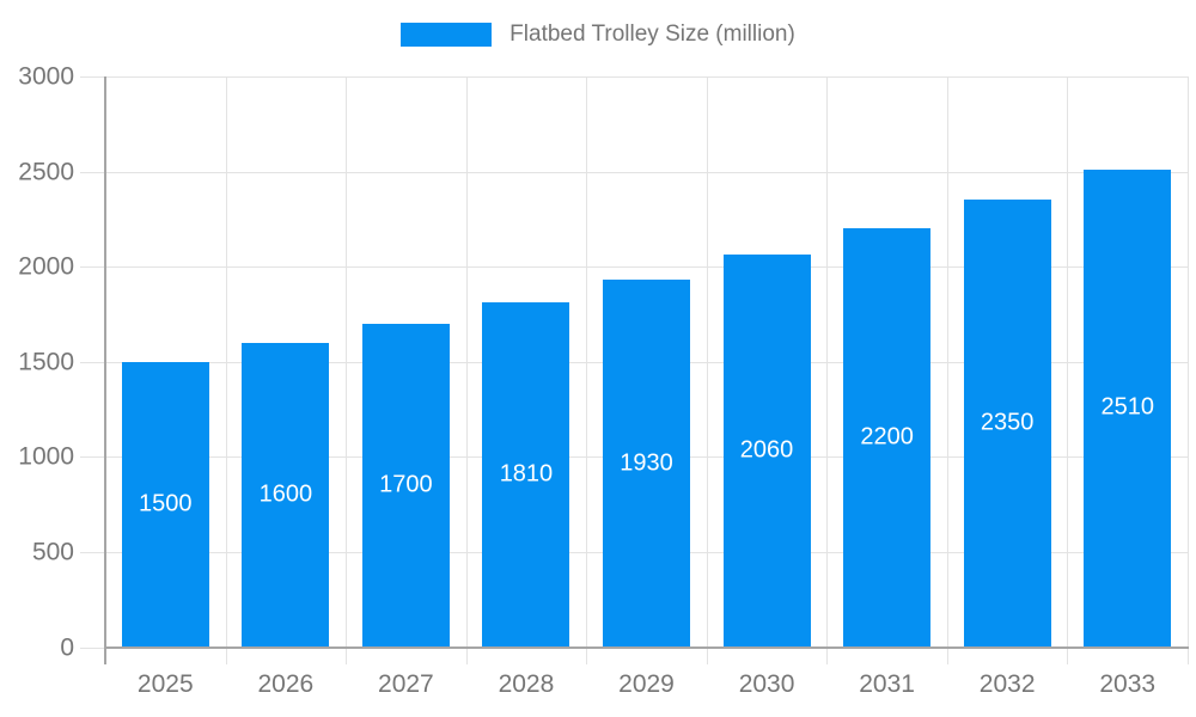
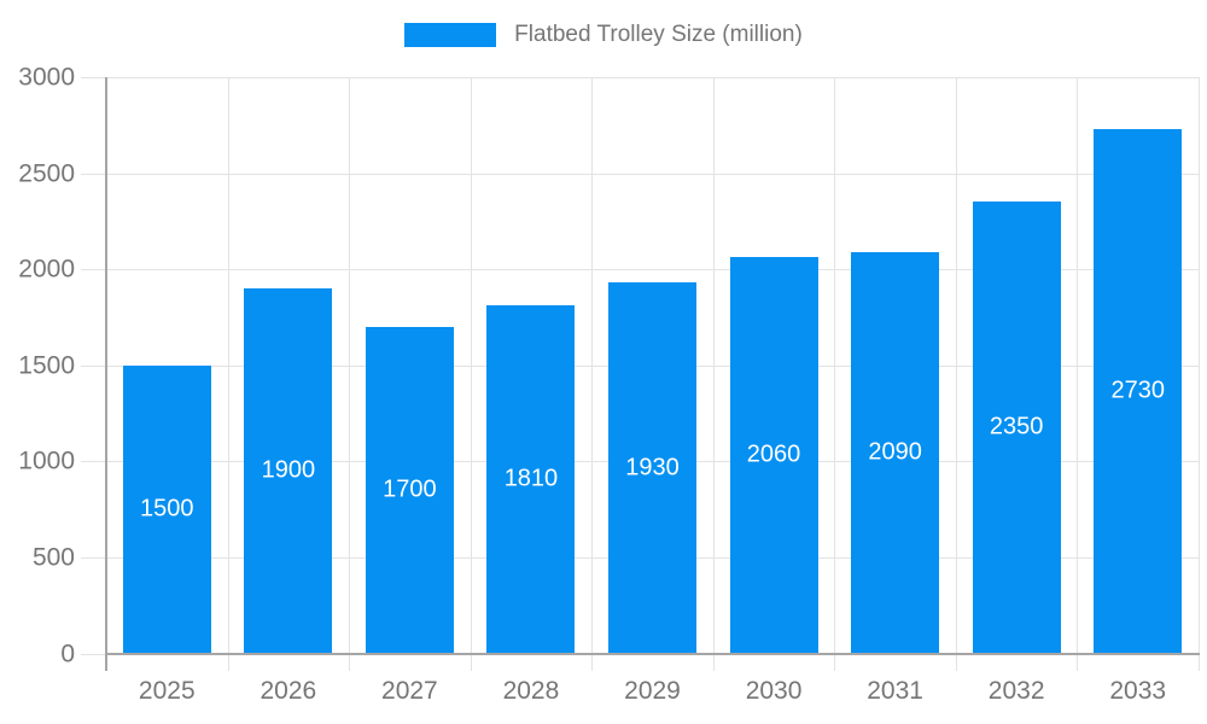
2026: 1600 -> 1900
2031: 2200 -> 2090
2033: 2510 -> 2730
